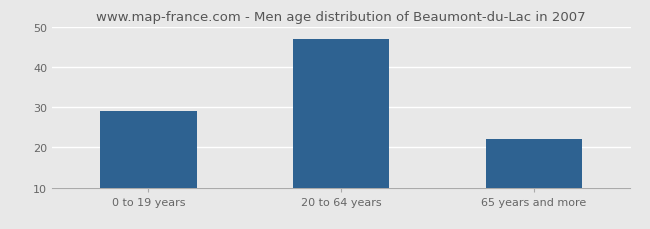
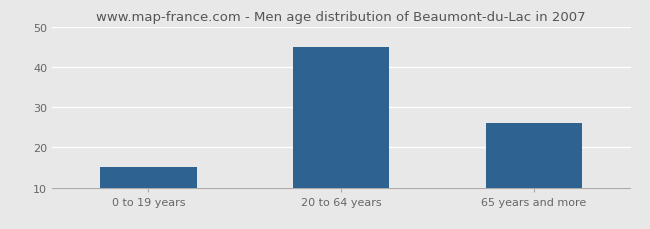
0 to 19 years: 29 -> 15
20 to 64 years: 47 -> 45
65 years and more: 22 -> 26
